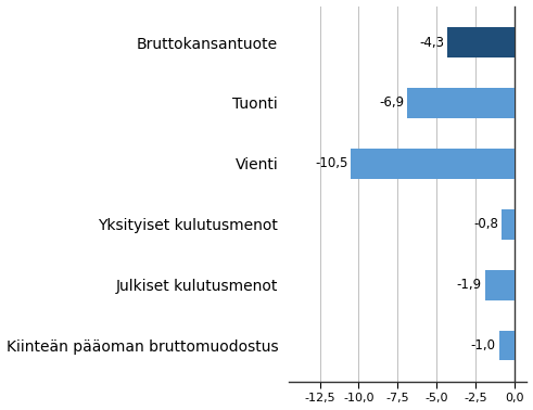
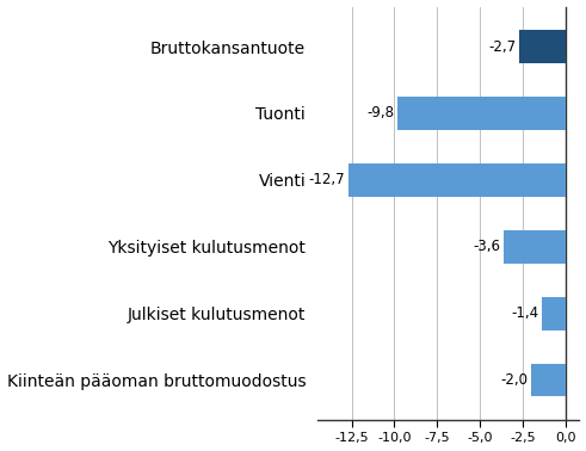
Bruttokansantuote: -4,3 -> -2,7
Tuonti: -6,9 -> -9,8
Vienti: -10,5 -> -12,7
Yksityiset kulutusmenot: -0,8 -> -3,6
Julkiset kulutusmenot: -1,9 -> -1,4
Kiinteän pääoman bruttomuodostus: -1,0 -> -2,0
